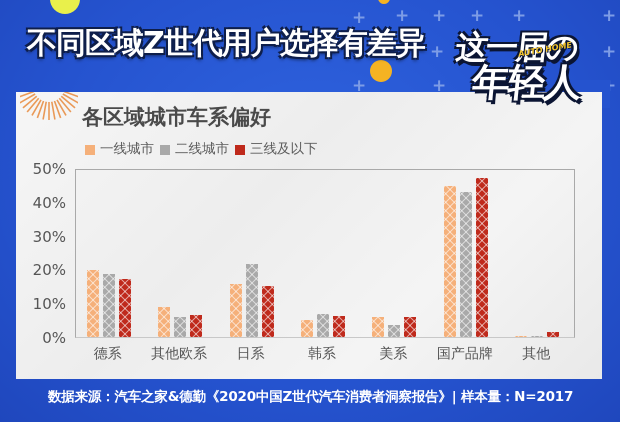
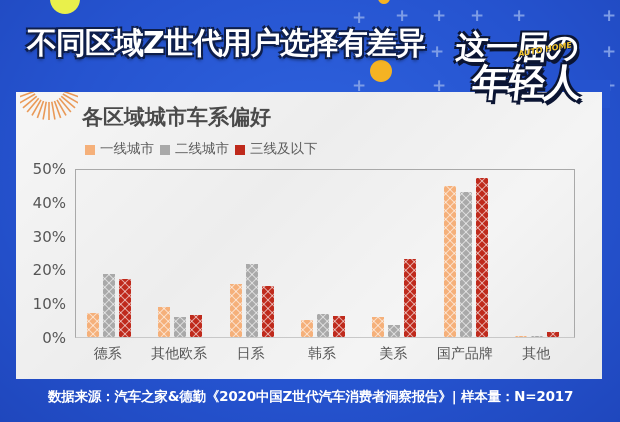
一线城市/德系: 20% -> 7%
三线及以下/美系: 6% -> 23%
